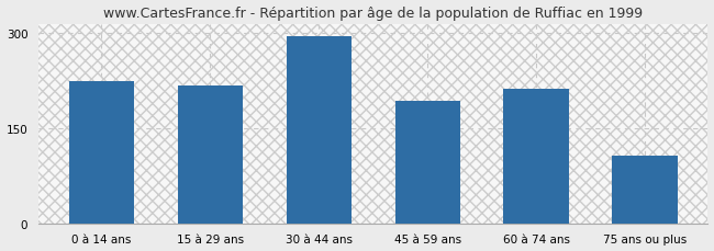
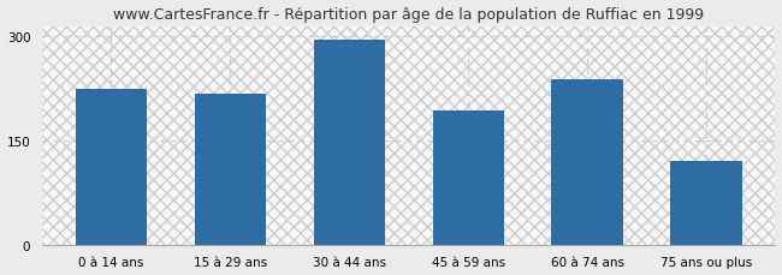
60 à 74 ans: 212 -> 238
75 ans ou plus: 106 -> 120
